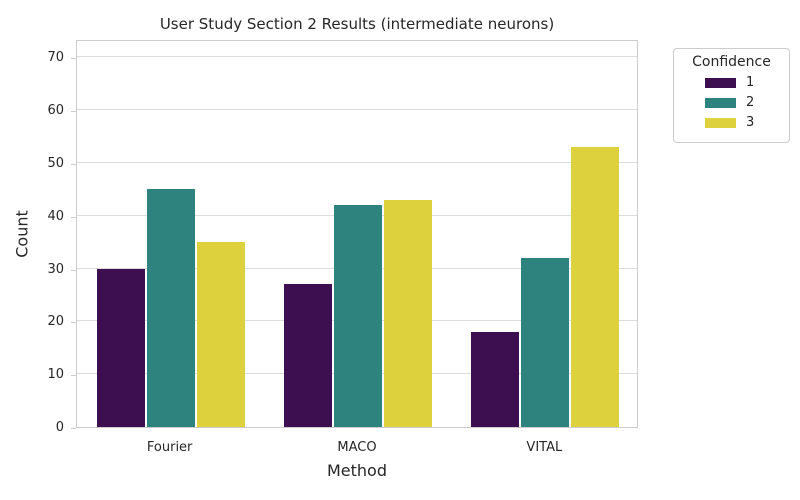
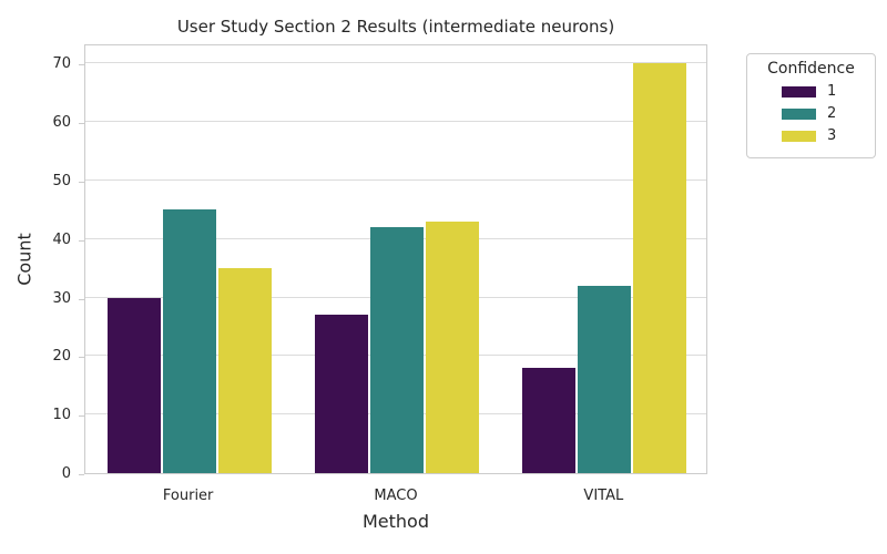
3/VITAL: 53 -> 70
